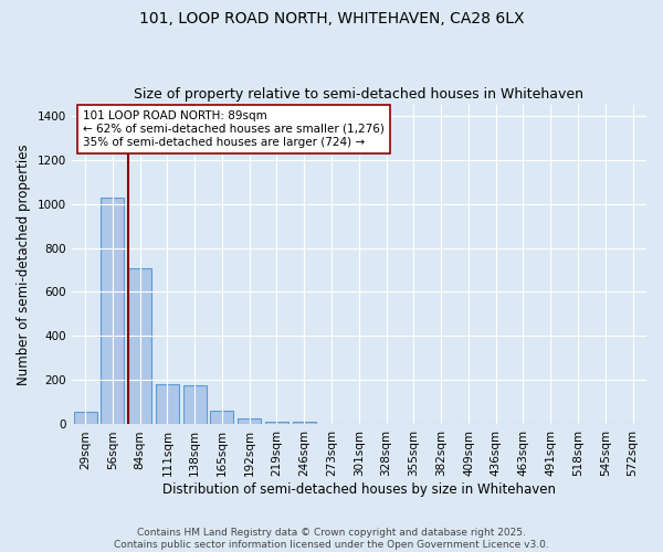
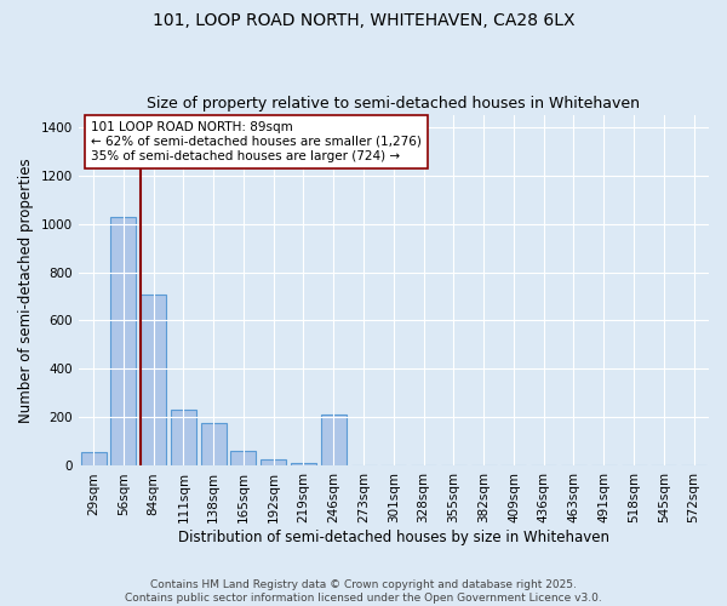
111sqm: 180 -> 230
246sqm: 10 -> 210
